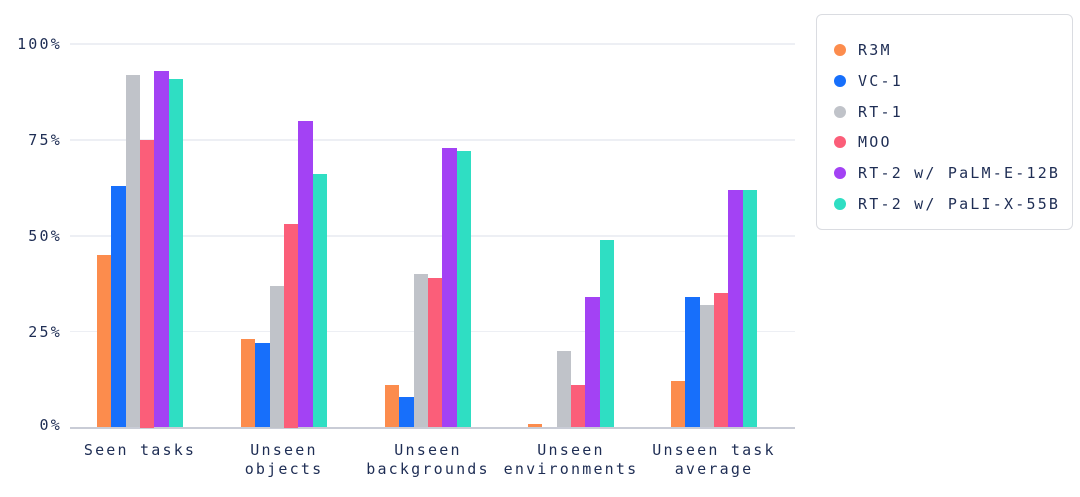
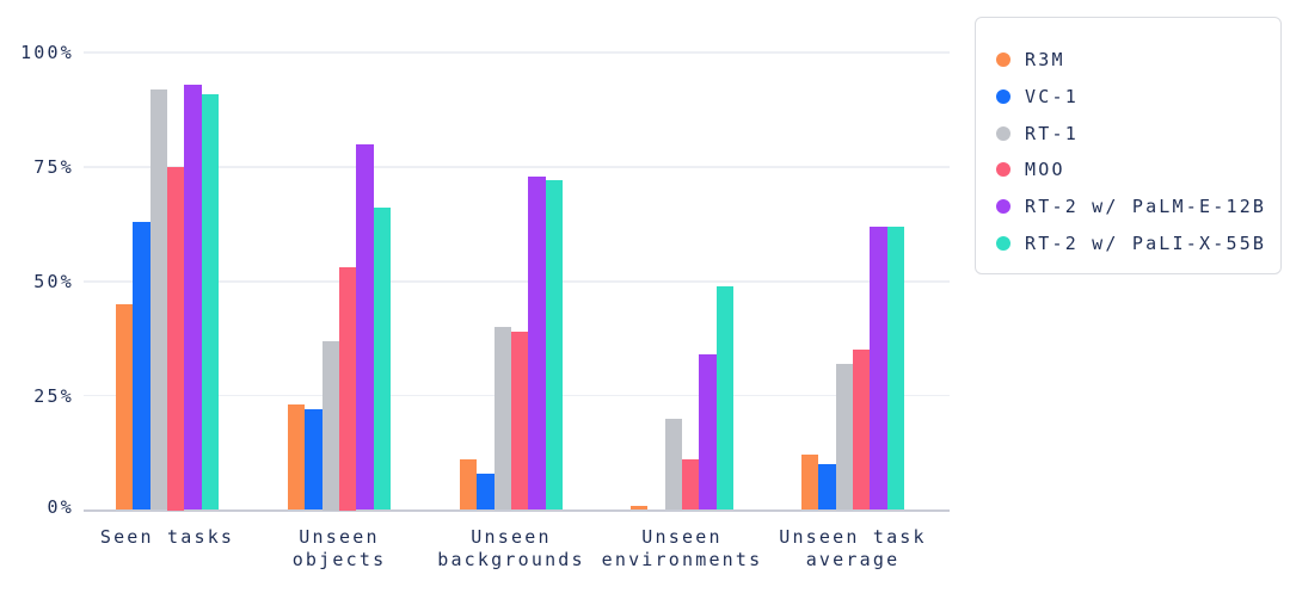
VC-1/Unseen task average: 34% -> 10%
